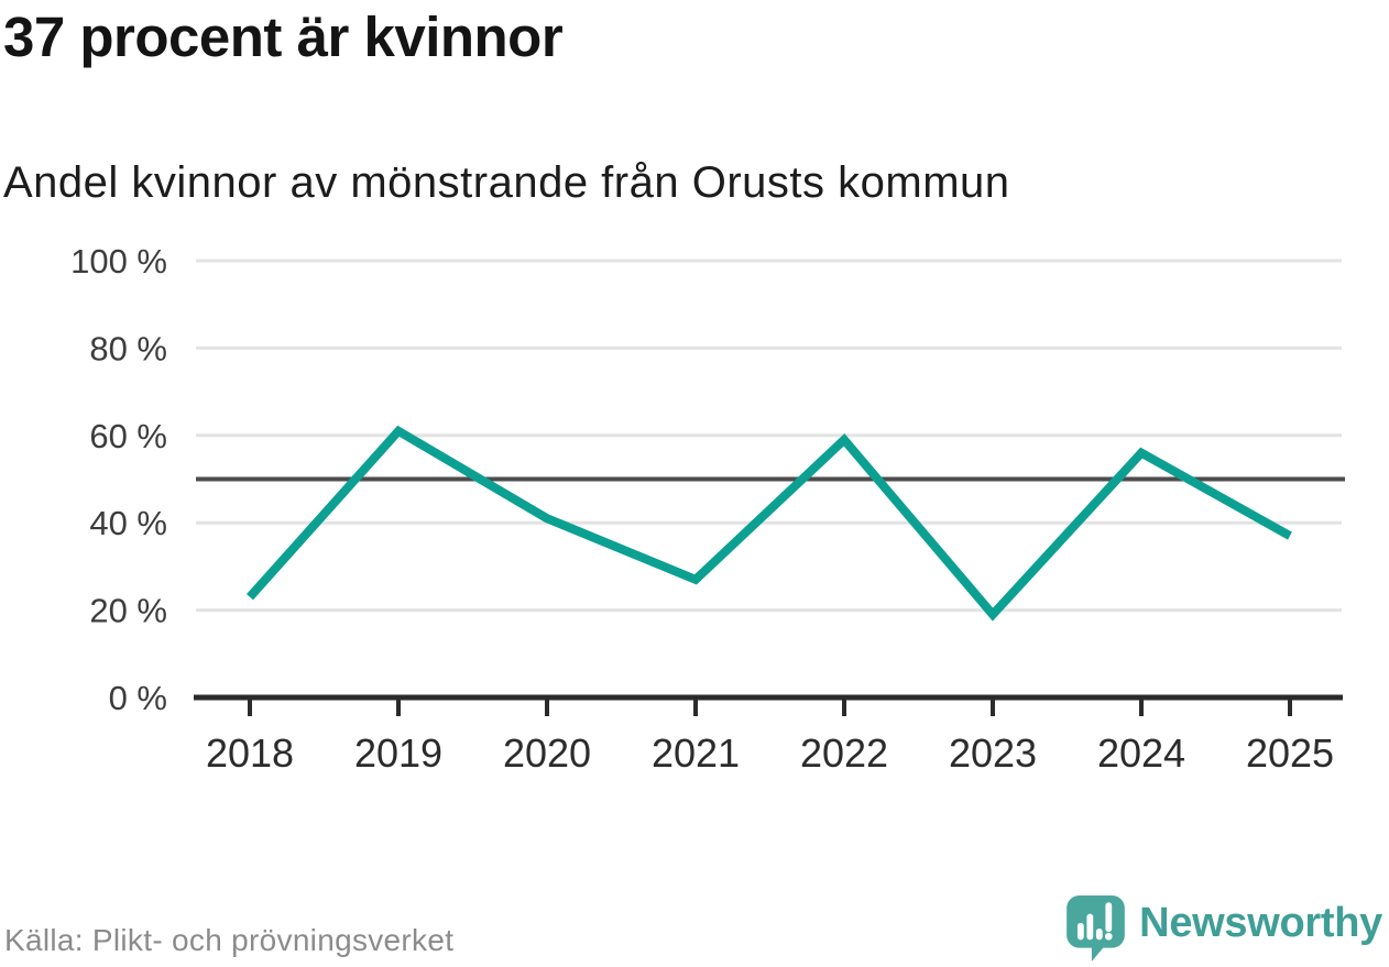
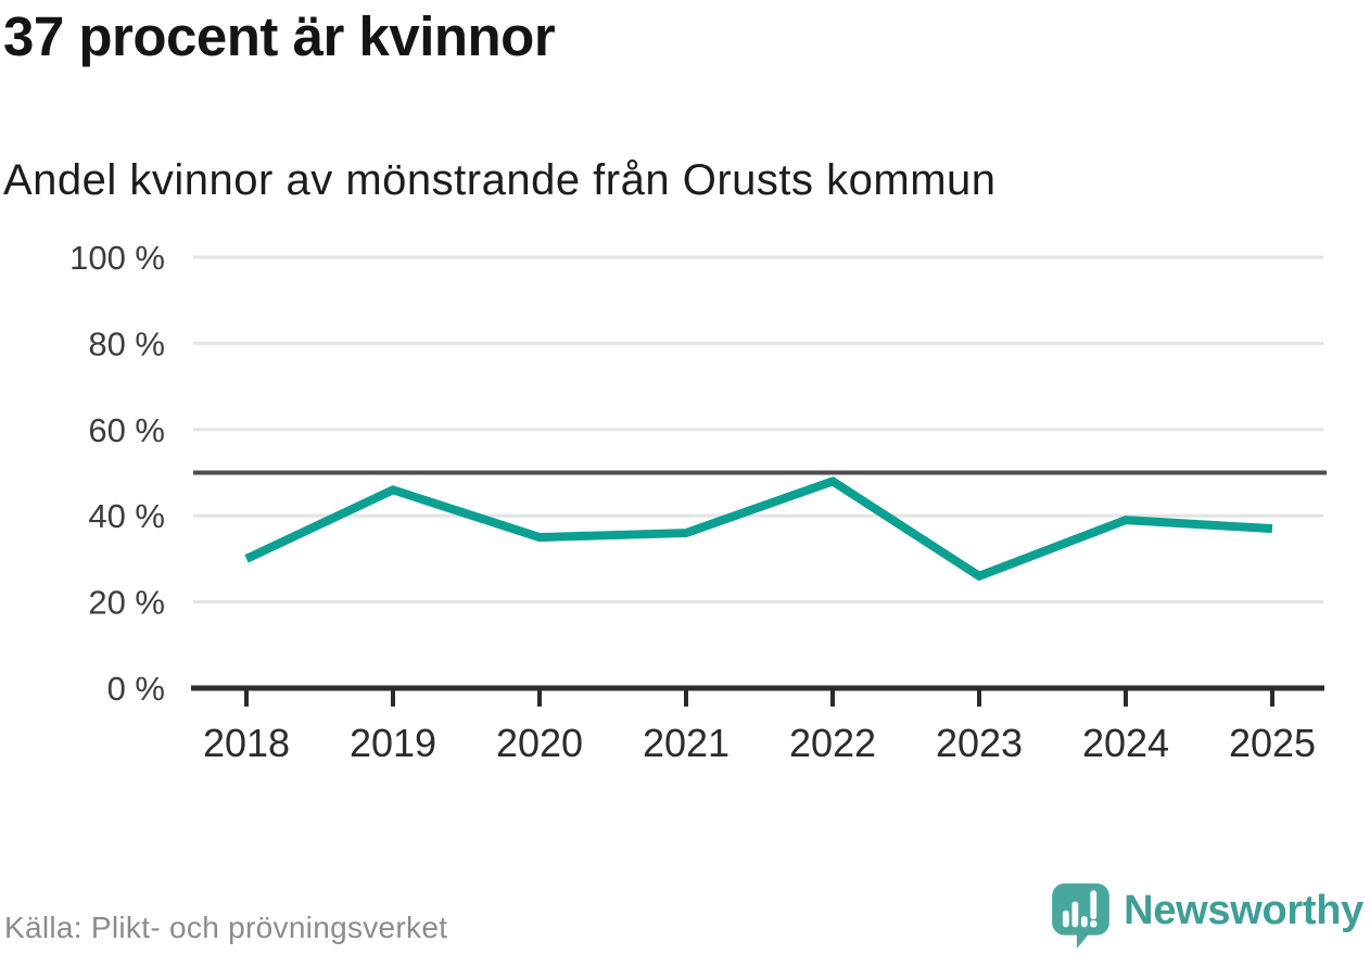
2018: 23% -> 30%
2019: 61% -> 46%
2020: 41% -> 35%
2021: 27% -> 36%
2022: 59% -> 48%
2023: 19% -> 26%
2024: 56% -> 39%
